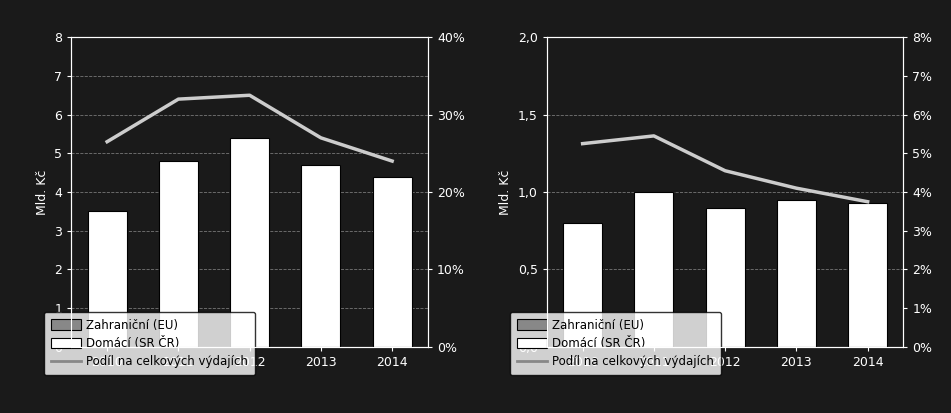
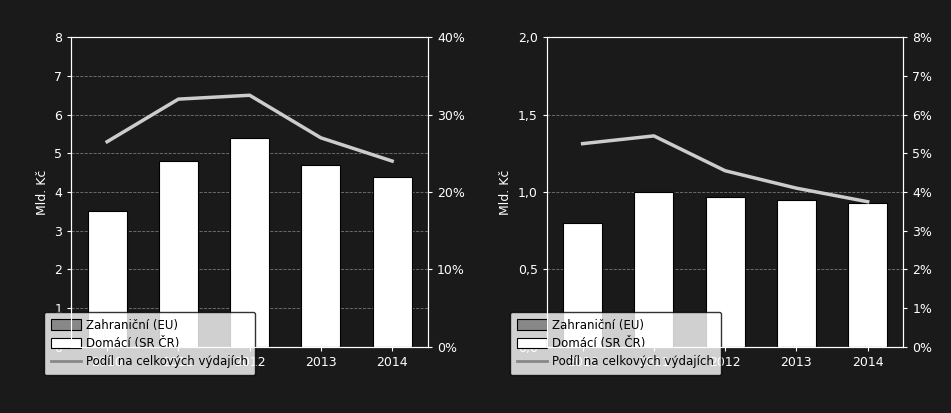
Domácí (SR ČR)/2012: 0,90 -> 0,97
